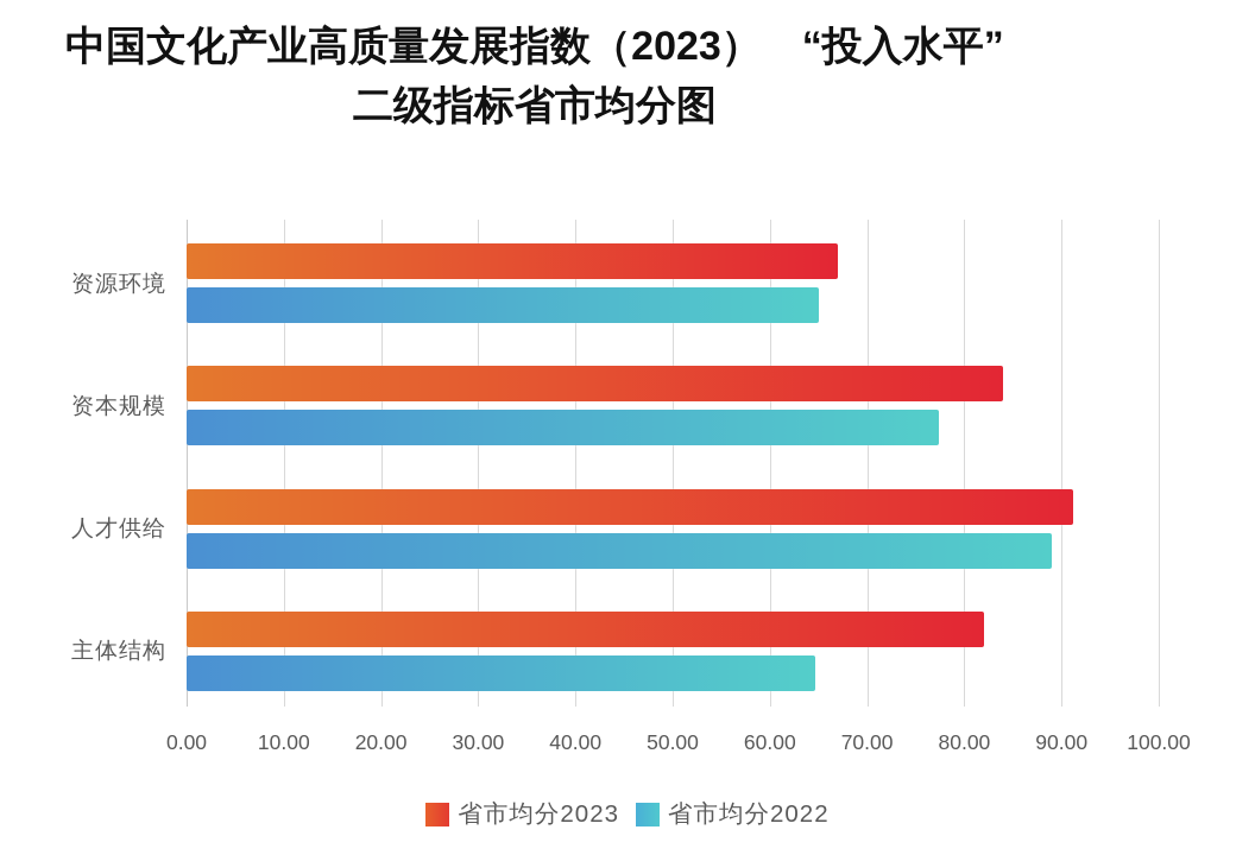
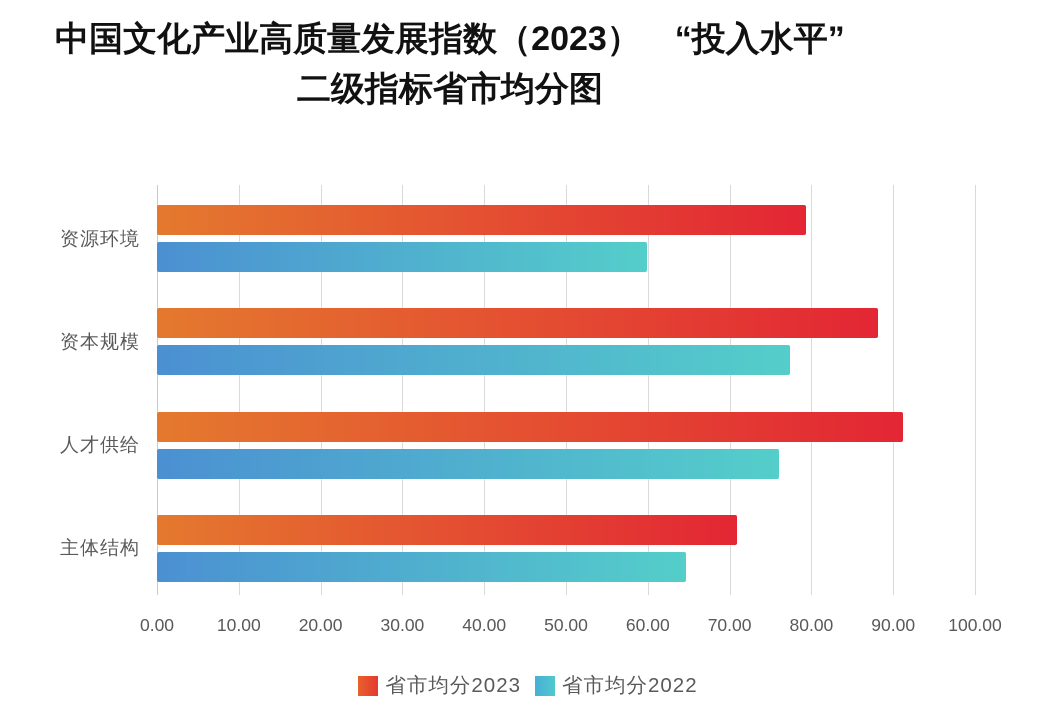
省市均分2023/资源环境: 67 -> 79
省市均分2022/资源环境: 65 -> 60
省市均分2023/资本规模: 84 -> 88
省市均分2022/人才供给: 89 -> 76
省市均分2023/主体结构: 82 -> 71
